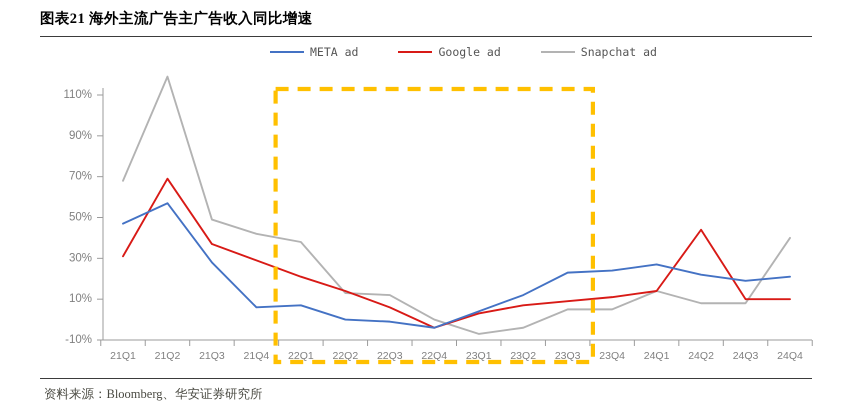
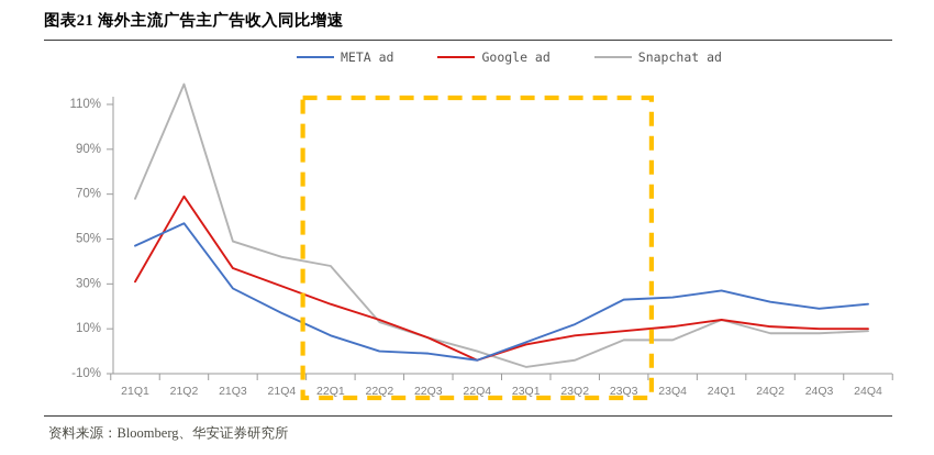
META ad/21Q4: 6% -> 17%
Snapchat ad/22Q3: 12% -> 6%
Google ad/24Q2: 44% -> 11%
Snapchat ad/24Q4: 40% -> 9%
